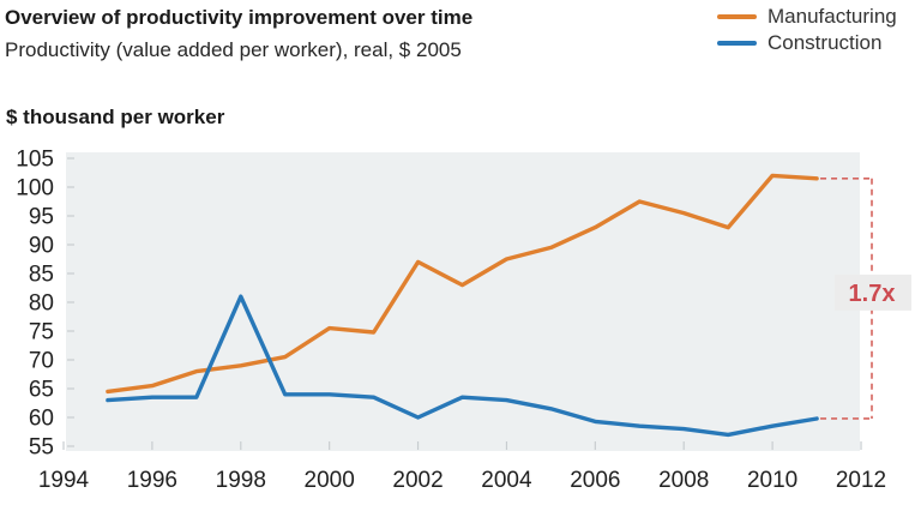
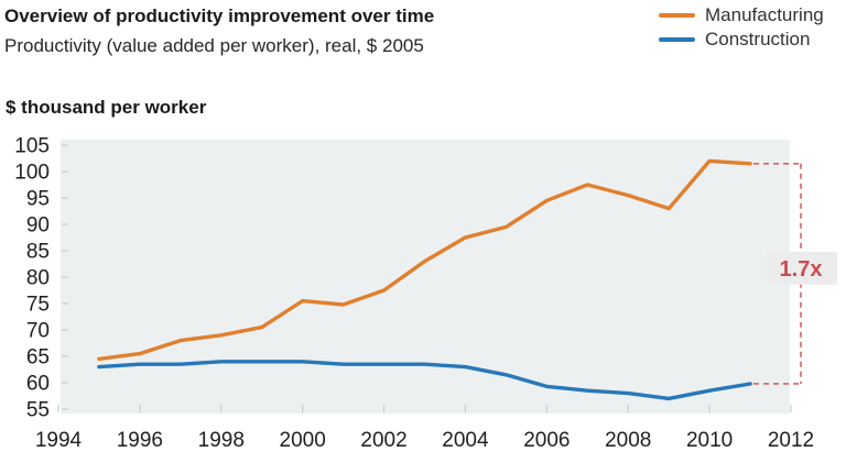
Construction/1998: 81 -> 64
Manufacturing/2002: 87 -> 78
Construction/2002: 60 -> 64
Manufacturing/2006: 93 -> 94
